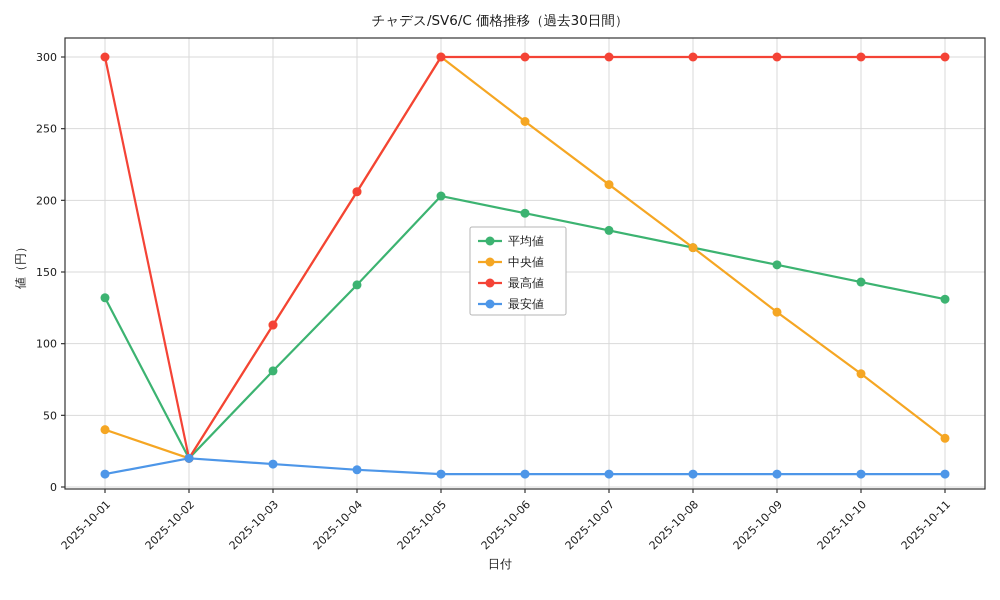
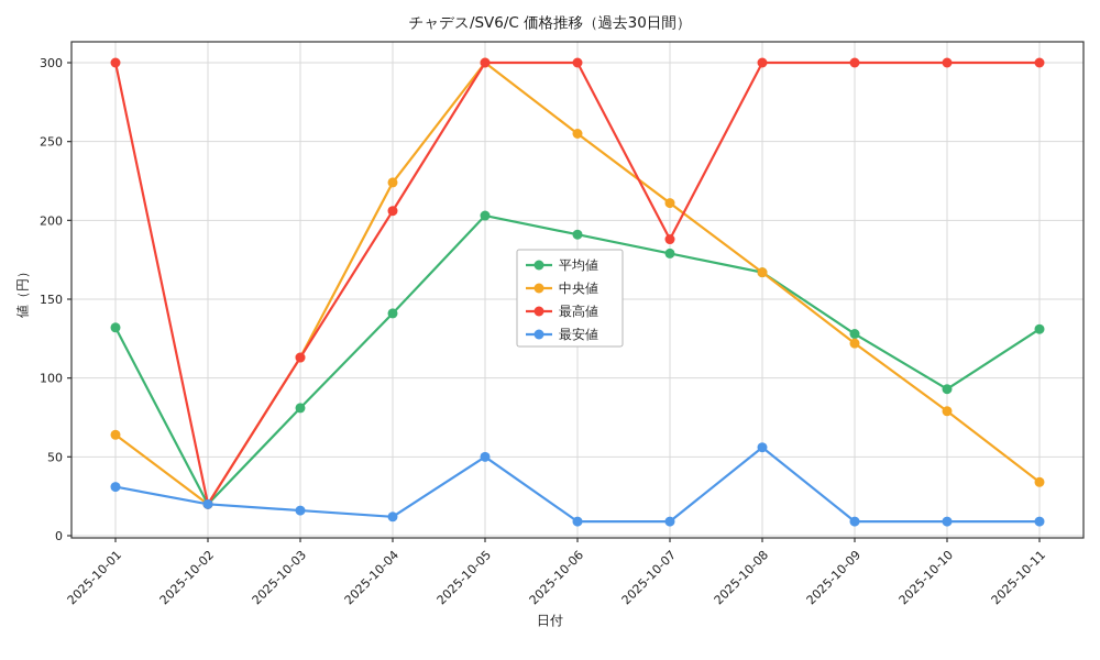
中央値/2025-10-01: 40 -> 64
最安値/2025-10-01: 9 -> 31
中央値/2025-10-04: 206 -> 224
最安値/2025-10-05: 9 -> 50
最高値/2025-10-07: 300 -> 188
最安値/2025-10-08: 9 -> 56
平均値/2025-10-09: 155 -> 128
平均値/2025-10-10: 143 -> 93
